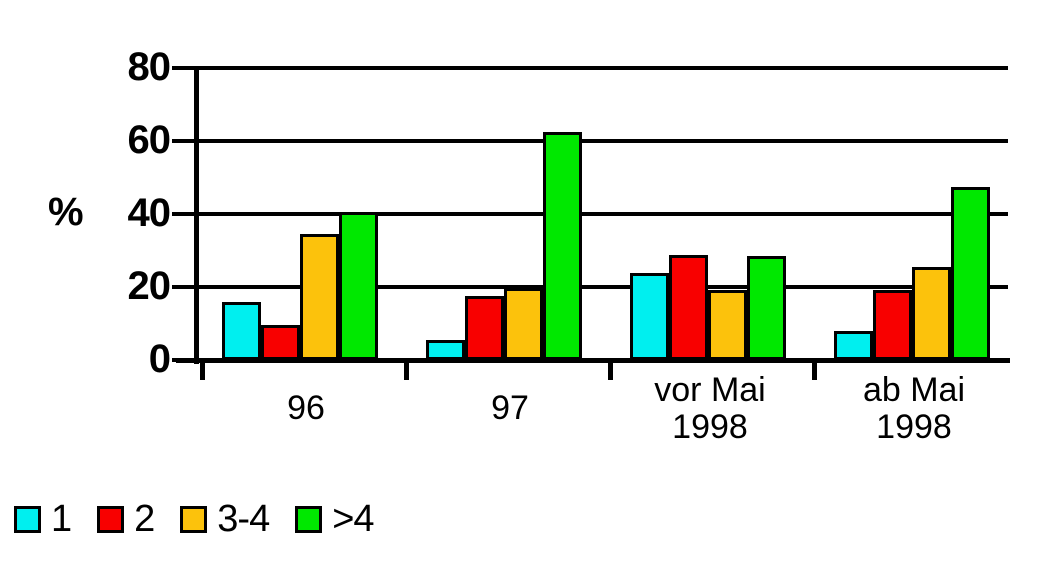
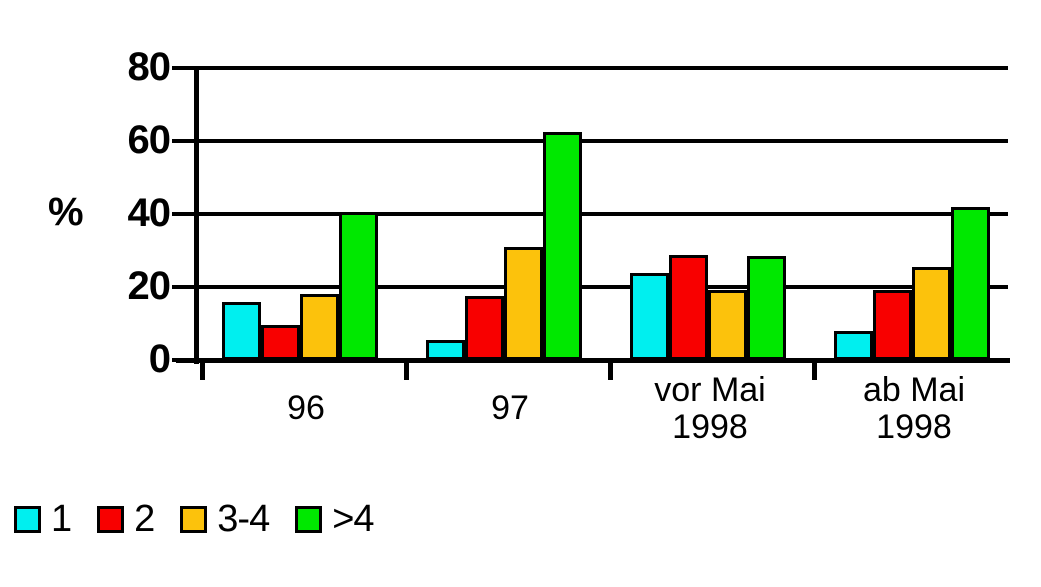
3-4/96: 35 -> 18
3-4/97: 20 -> 31
>4/ab Mai 1998: 48 -> 42
